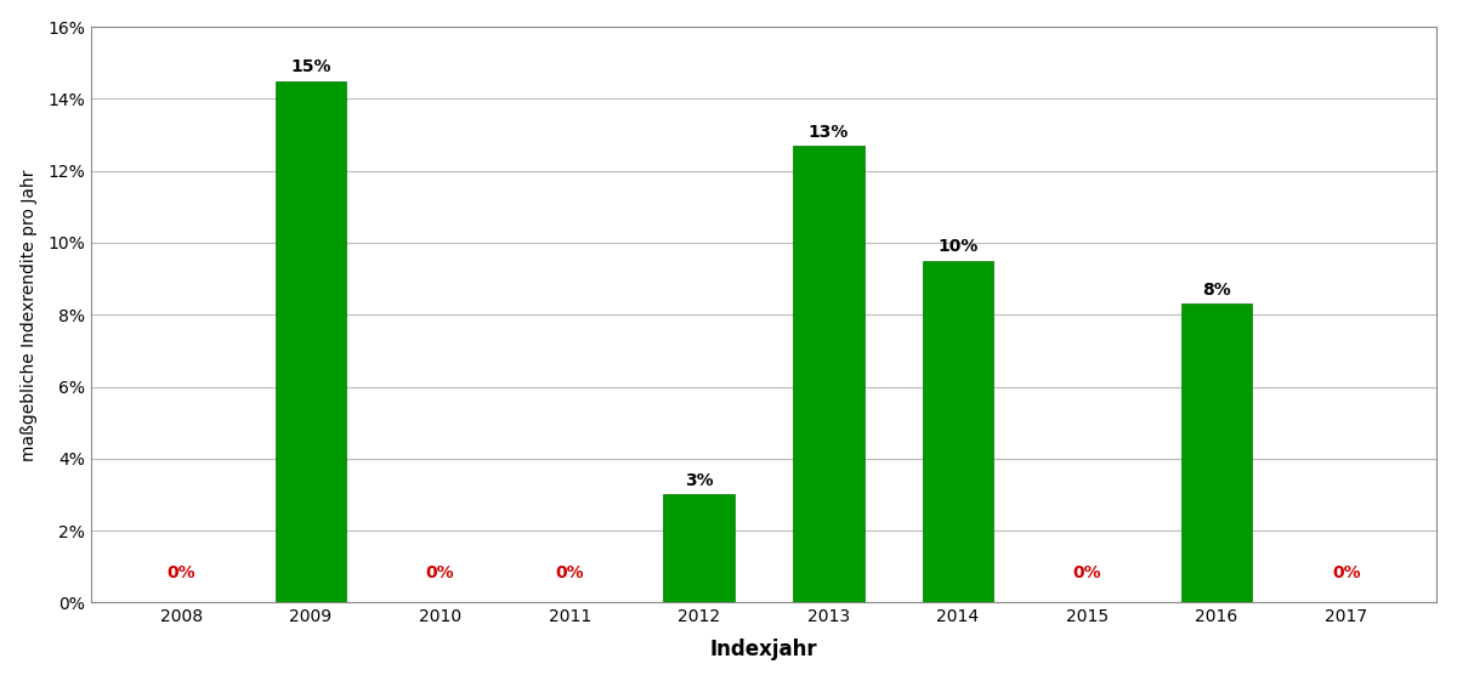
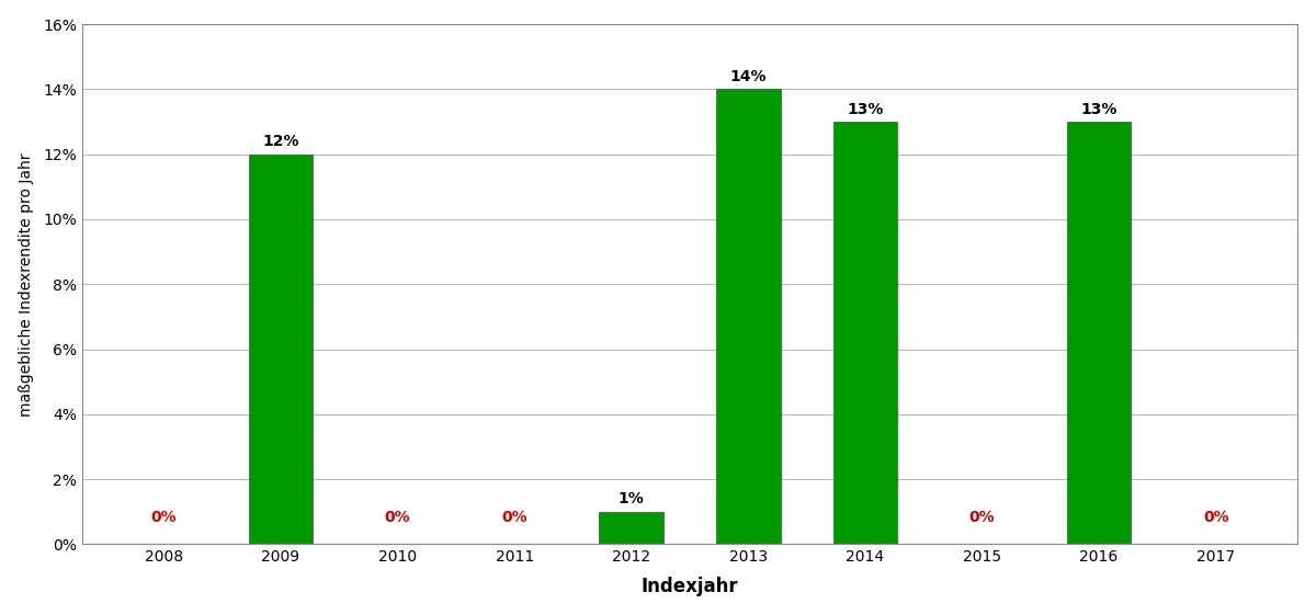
2009: 15% -> 12%
2012: 3% -> 1%
2013: 13% -> 14%
2014: 10% -> 13%
2016: 8% -> 13%
